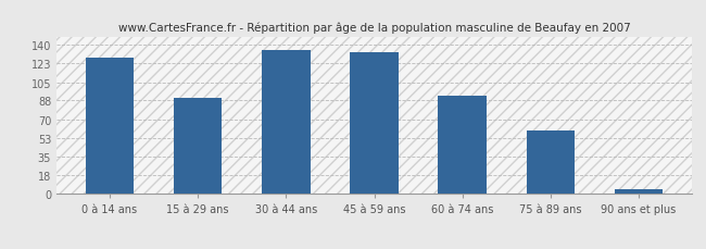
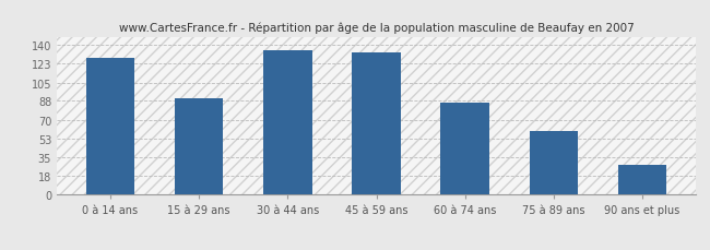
60 à 74 ans: 92 -> 86
90 ans et plus: 5 -> 28
